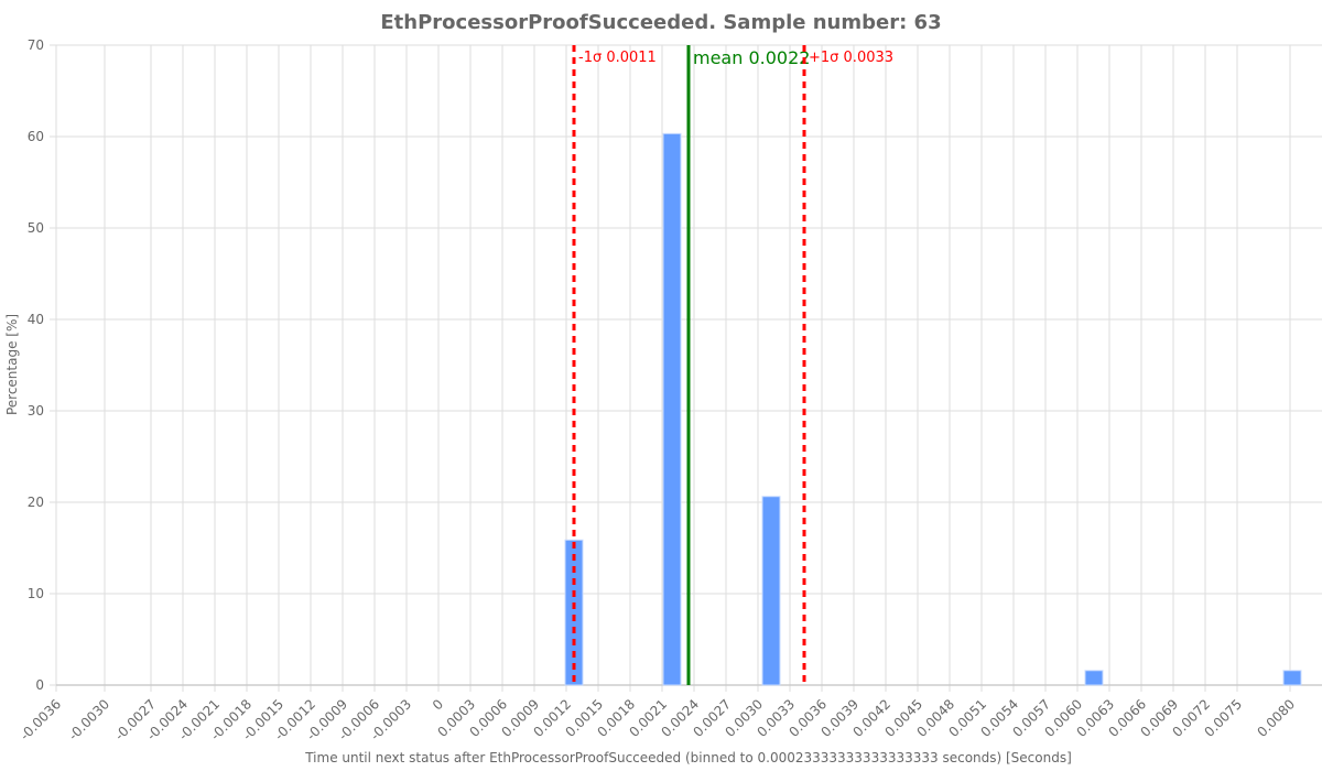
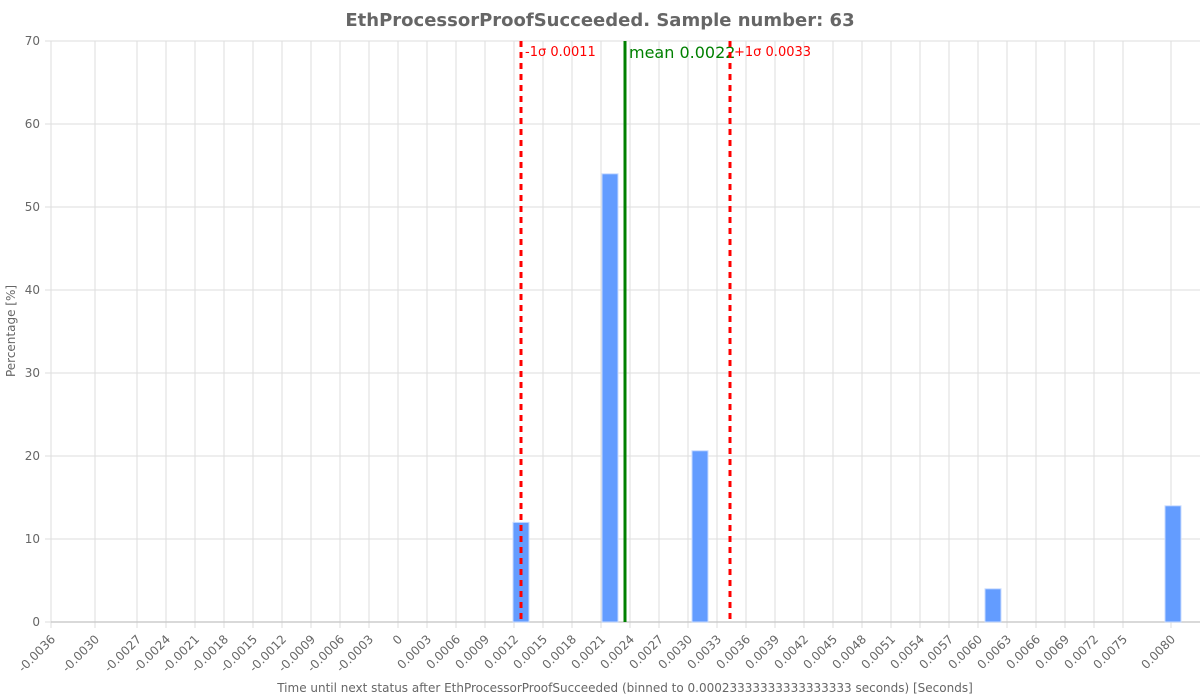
0.0012: 16 -> 12
0.0021: 60 -> 54
0.0060: 2 -> 4
0.0080: 2 -> 14
